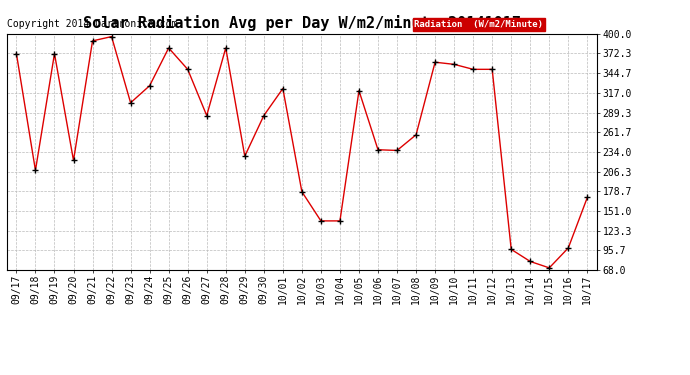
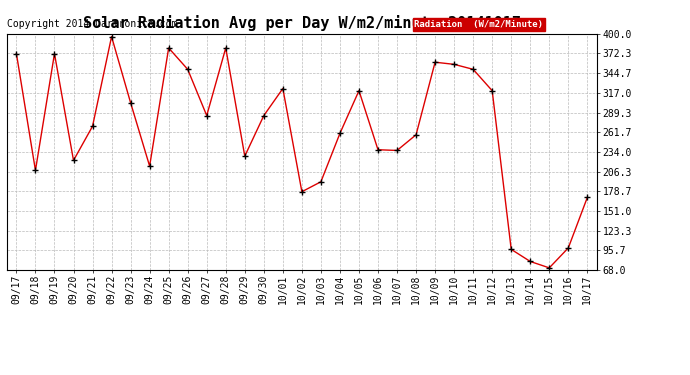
09/21: 390 -> 270
09/24: 327 -> 214
10/03: 137 -> 192
10/04: 137 -> 260
10/12: 350 -> 320
